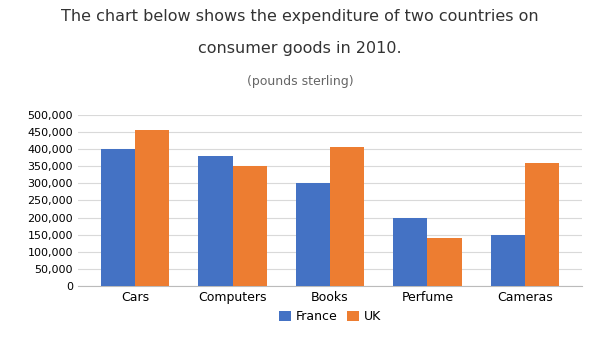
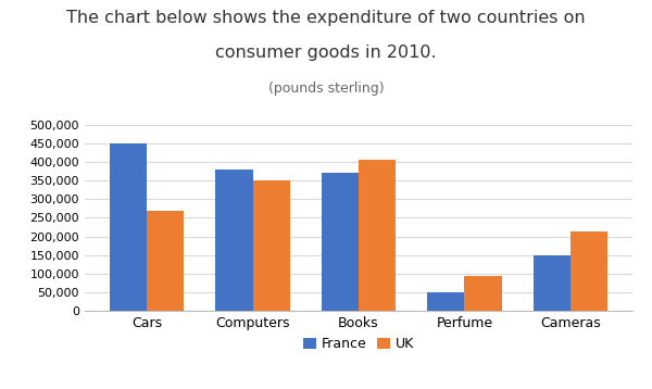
France/Cars: 400,000 -> 450,000
UK/Cars: 455,000 -> 270,000
France/Books: 300,000 -> 370,000
France/Perfume: 200,000 -> 50,000
UK/Perfume: 140,000 -> 95,000
UK/Cameras: 360,000 -> 215,000
